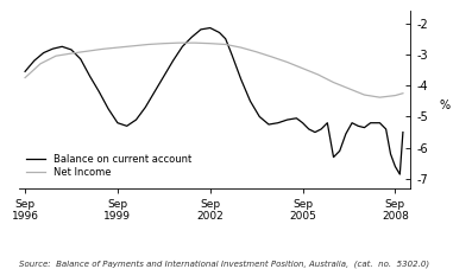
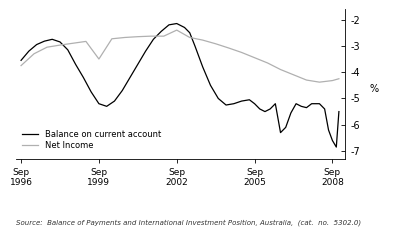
Net Income/Sep 1999: -2.78 -> -3.50
Net Income/Sep 2002: -2.65 -> -2.40
